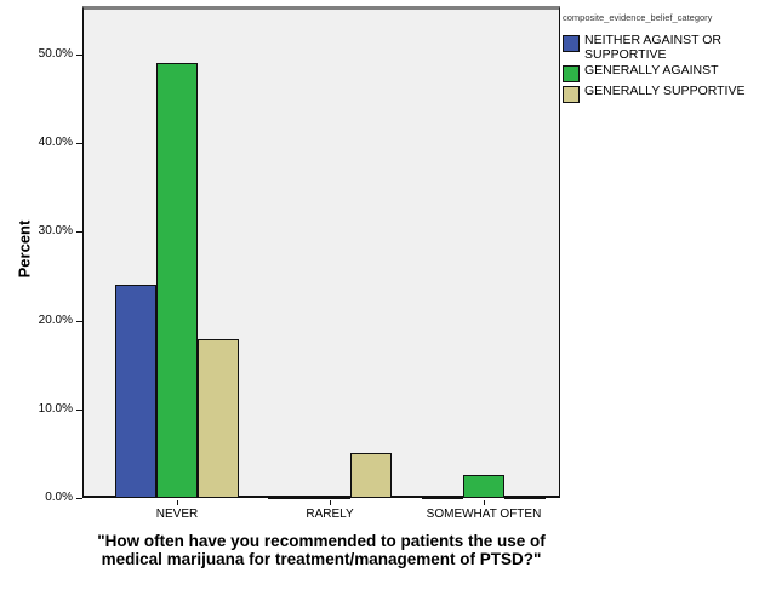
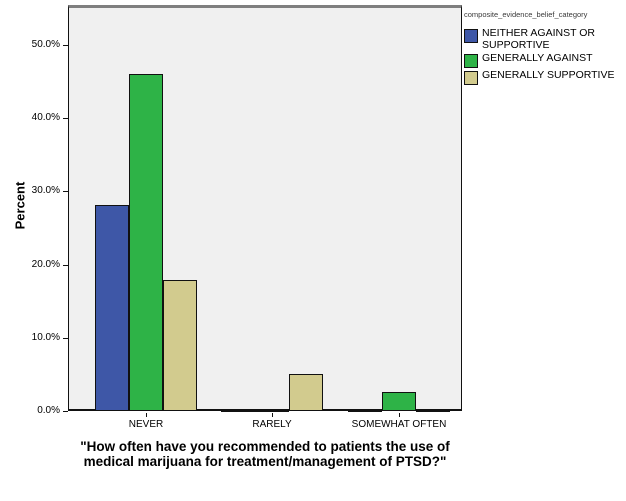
NEITHER AGAINST OR SUPPORTIVE/NEVER: 24% -> 28%
GENERALLY AGAINST/NEVER: 49% -> 46%
